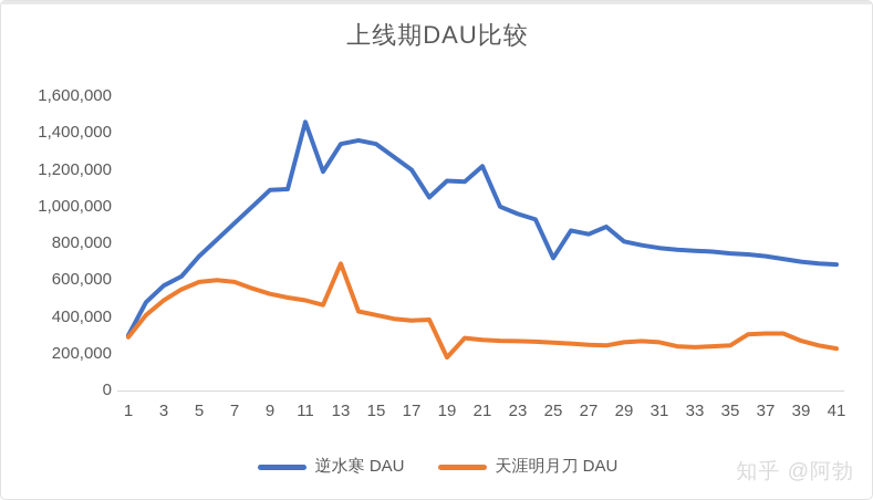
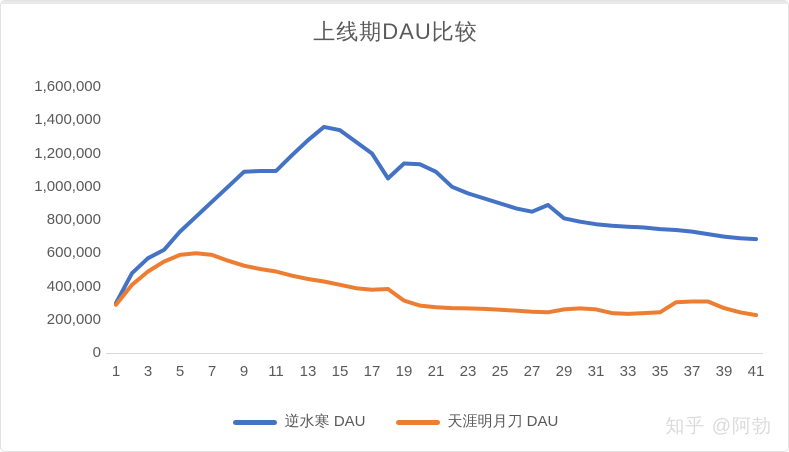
逆水寒 DAU/11: 1460000 -> 1100000
逆水寒 DAU/13: 1340000 -> 1280000
天涯明月刀 DAU/13: 690000 -> 440000
天涯明月刀 DAU/19: 180000 -> 320000
逆水寒 DAU/21: 1220000 -> 1090000
逆水寒 DAU/25: 720000 -> 900000
